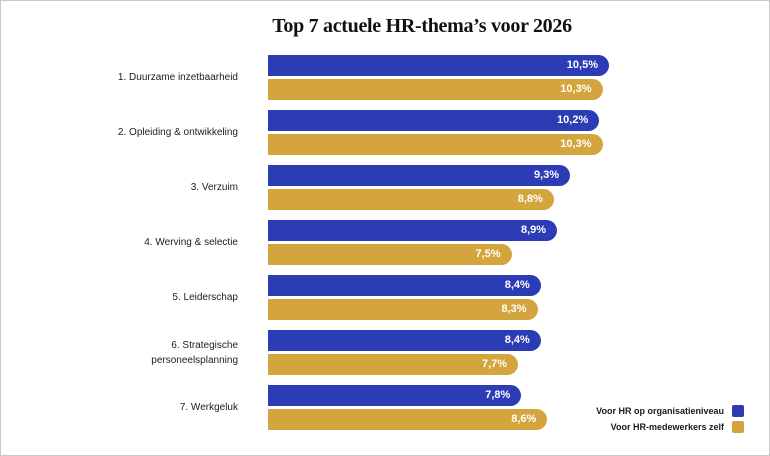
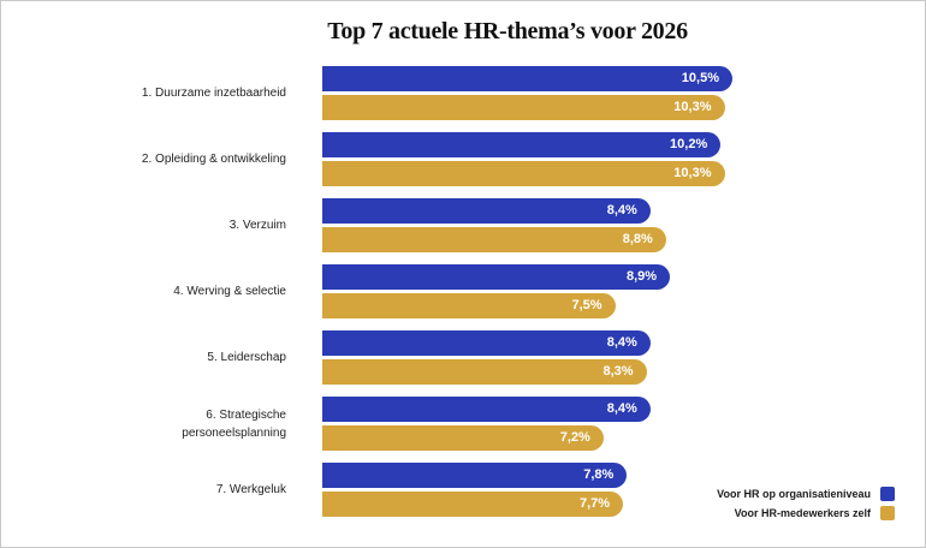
Voor HR op organisatieniveau/3. Verzuim: 9,3% -> 8,4%
Voor HR-medewerkers zelf/6. Strategische personeelsplanning: 7,7% -> 7,2%
Voor HR-medewerkers zelf/7. Werkgeluk: 8,6% -> 7,7%
